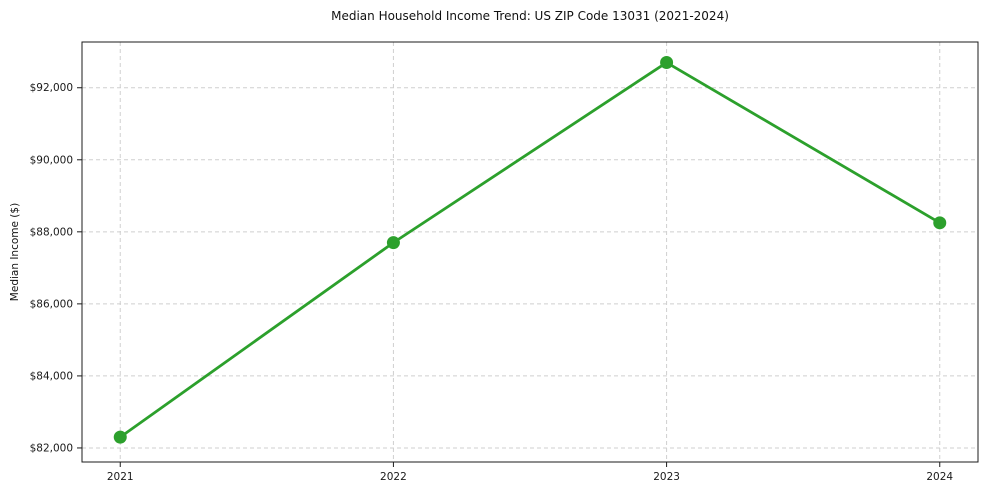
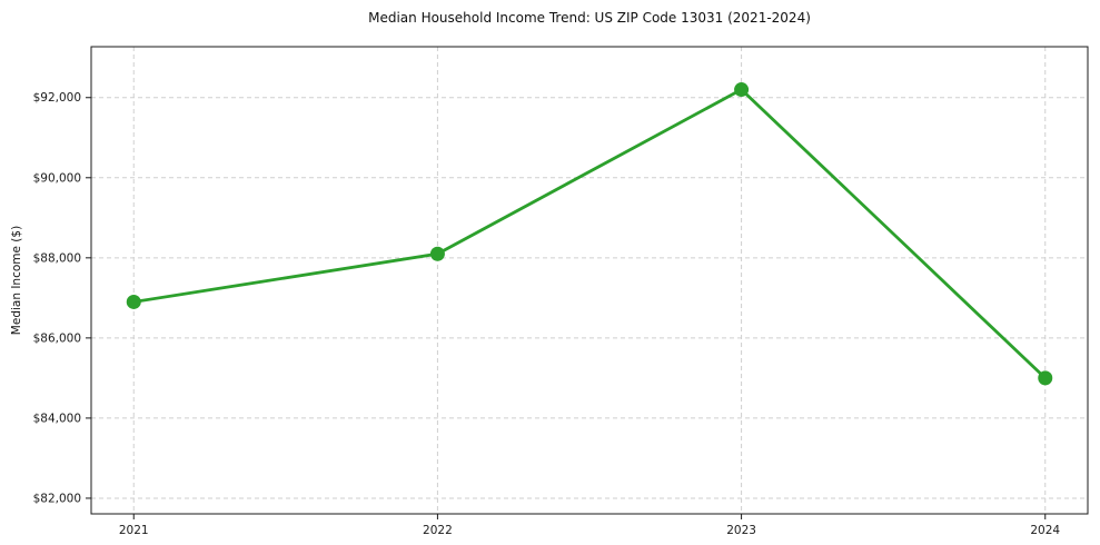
2021: $82300 -> $86900
2022: $87700 -> $88100
2023: $92700 -> $92200
2024: $88200 -> $85000
